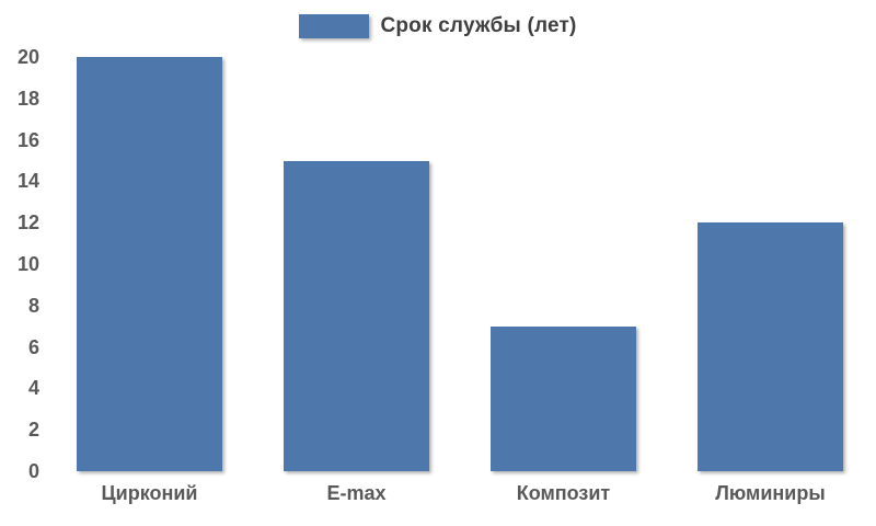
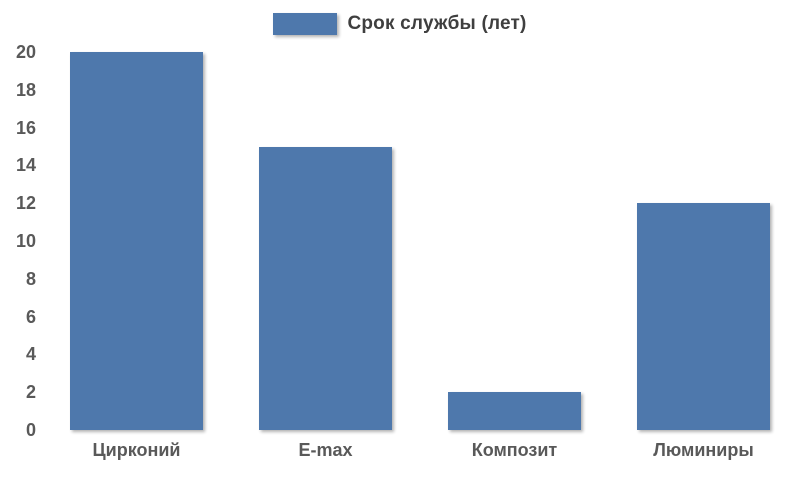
Композит: 7 -> 2
